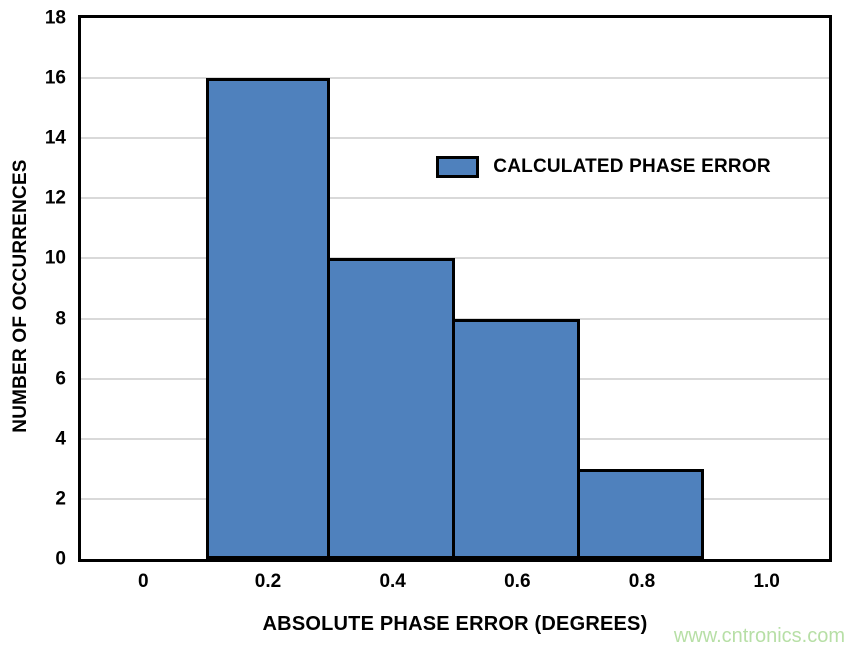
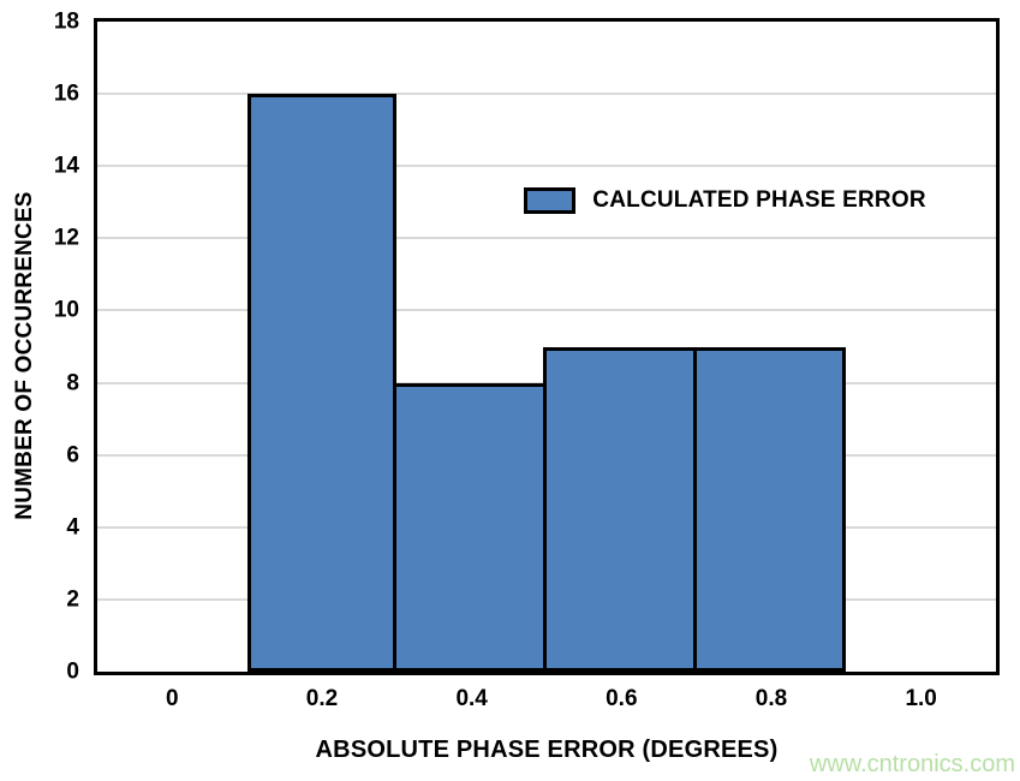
0.4: 10 -> 8
0.6: 8 -> 9
0.8: 3 -> 9
